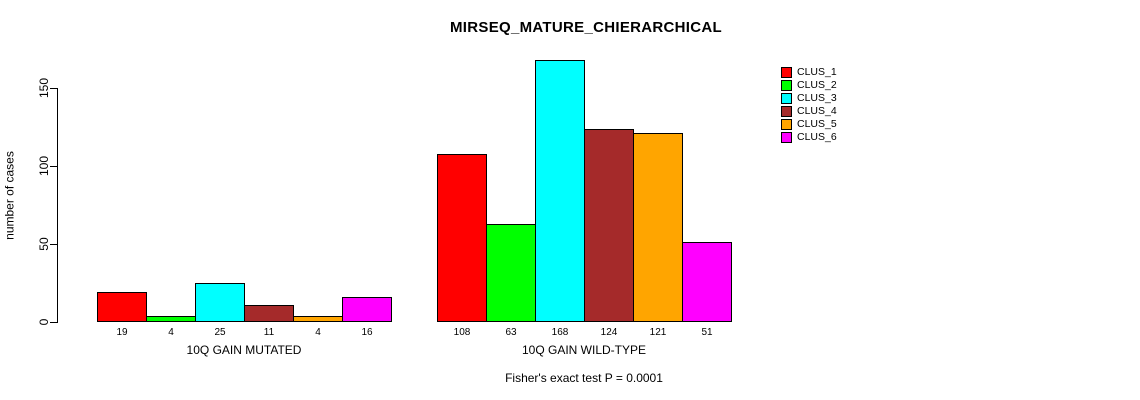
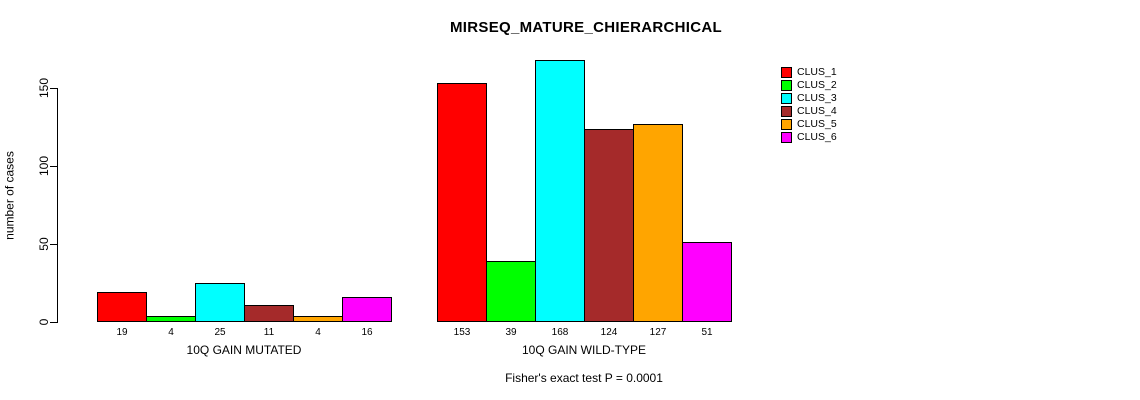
CLUS_1/10Q GAIN WILD-TYPE: 108 -> 153
CLUS_2/10Q GAIN WILD-TYPE: 63 -> 39
CLUS_5/10Q GAIN WILD-TYPE: 121 -> 127
